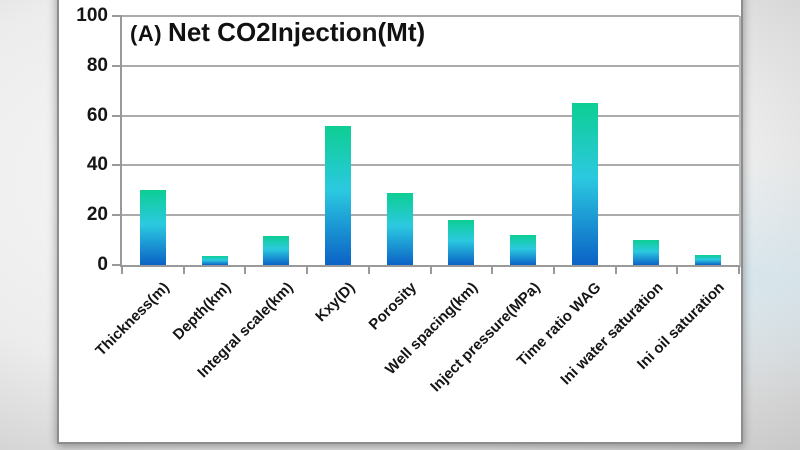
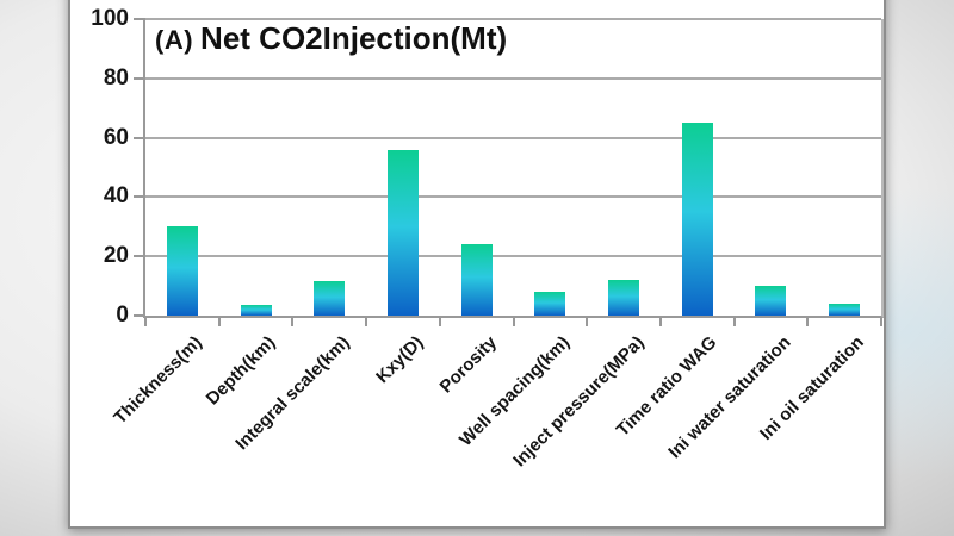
Porosity: 29 -> 24
Well spacing(km): 18 -> 8
